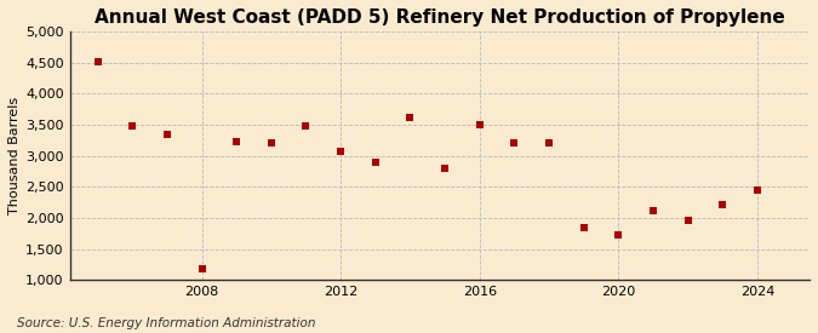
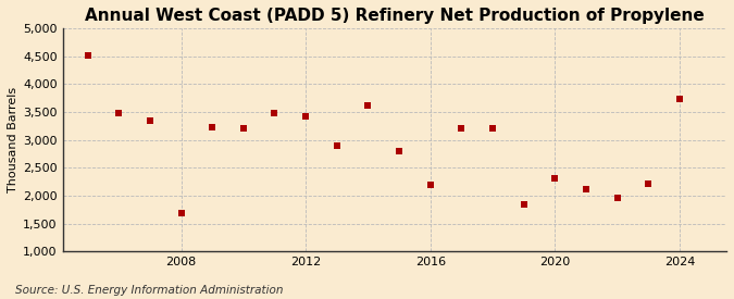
2008: 1,180 -> 1,680
2012: 3,070 -> 3,420
2016: 3,490 -> 2,200
2020: 1,720 -> 2,300
2024: 2,450 -> 3,740
